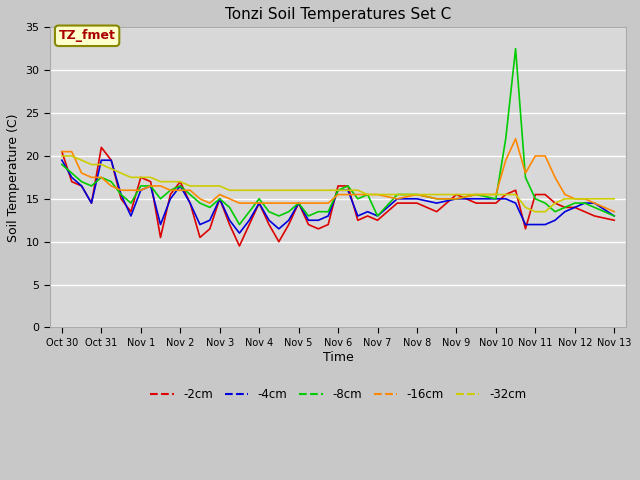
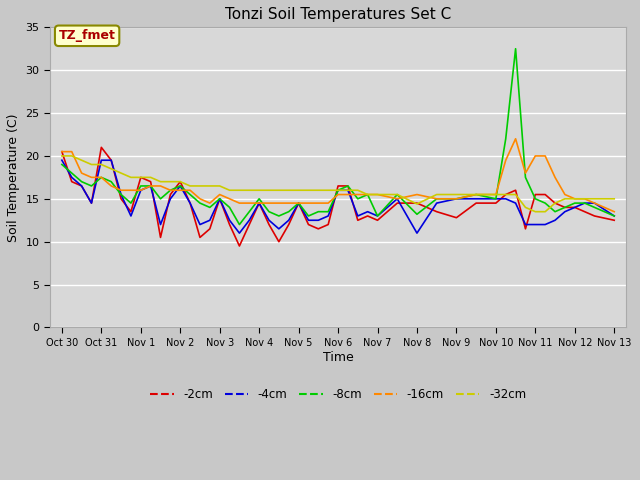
-4cm/Nov 8: 15.0 -> 11.0
-8cm/Nov 8: 15.5 -> 13.2
-32cm/Nov 8: 15.5 -> 14.4
-2cm/Nov 9: 15.5 -> 12.8
